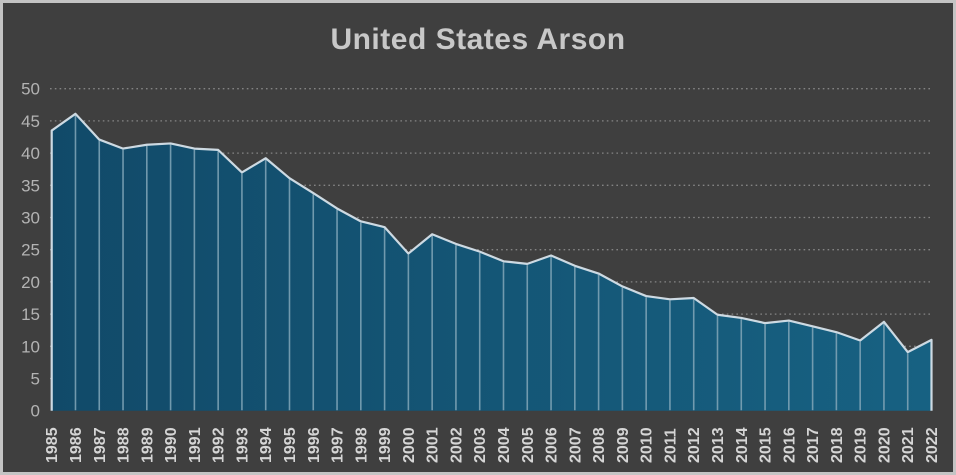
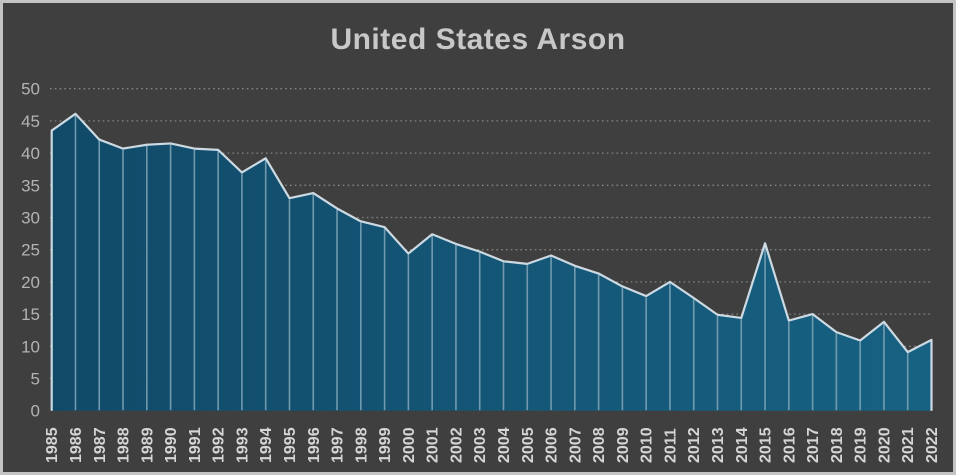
1995: 36 -> 33
2011: 17 -> 20
2015: 14 -> 26
2017: 13 -> 15
